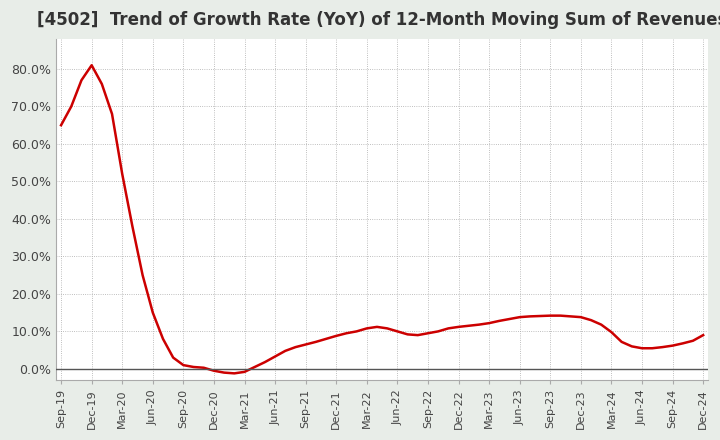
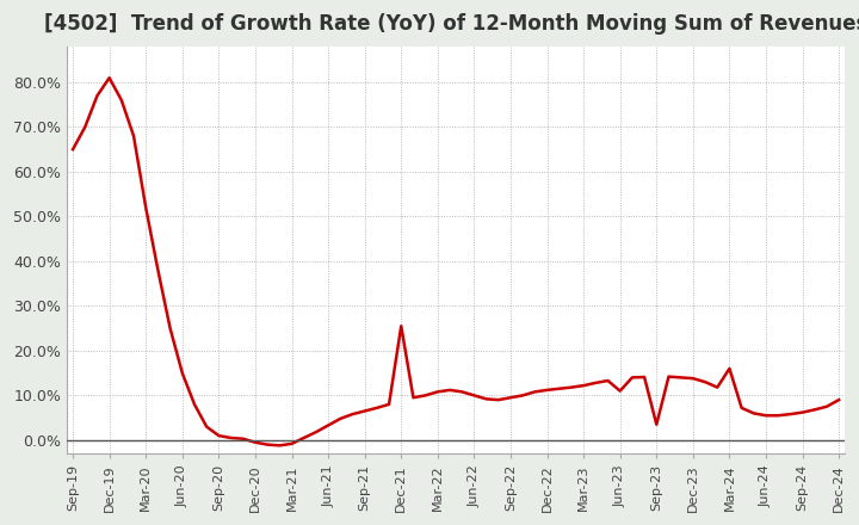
Dec-21: 8.8% -> 25.5%
Jun-23: 13.8% -> 11.0%
Sep-23: 14.2% -> 3.5%
Mar-24: 9.8% -> 16.0%
